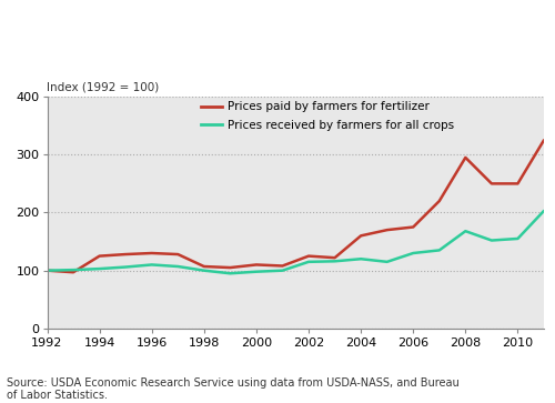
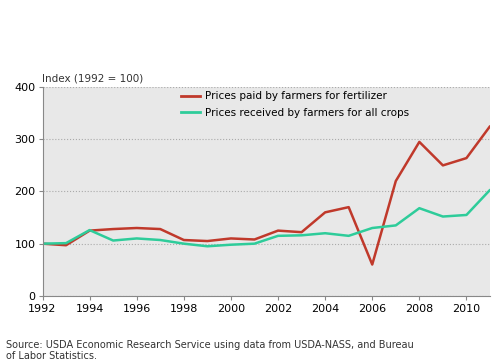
Prices received by farmers for all crops/1994: 103 -> 126
Prices paid by farmers for fertilizer/2006: 175 -> 60
Prices paid by farmers for fertilizer/2010: 250 -> 264
